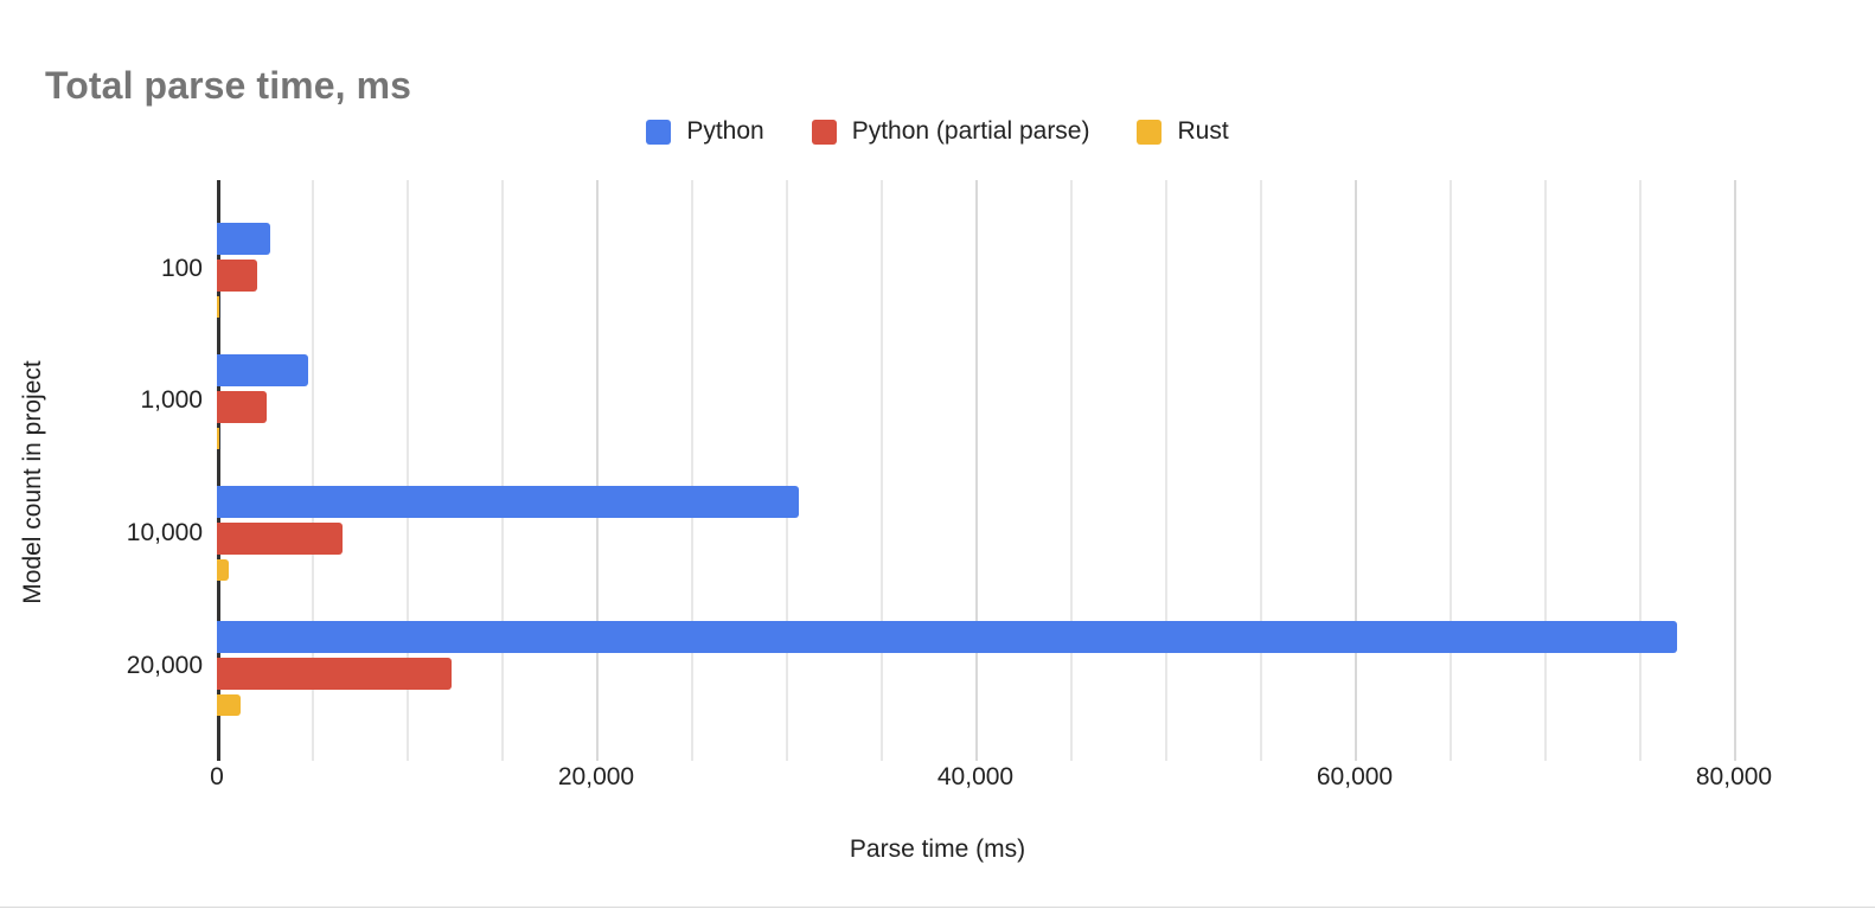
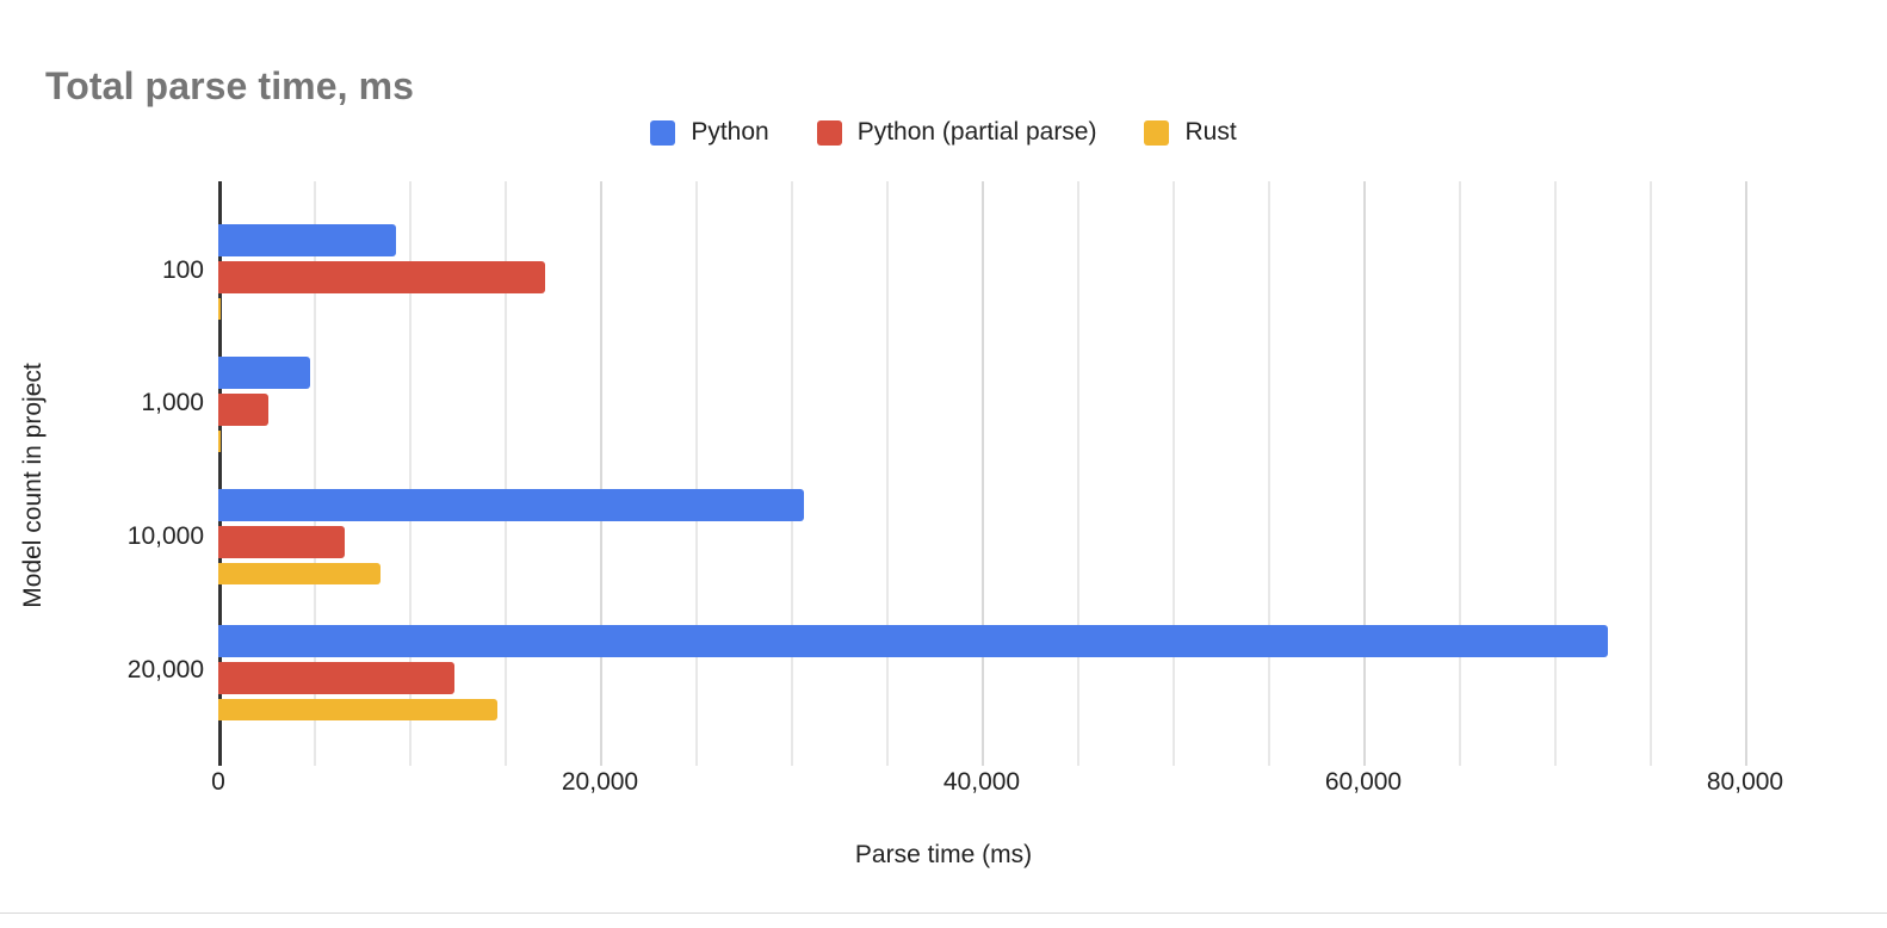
Python/100: 2800 -> 9300
Python (partial parse)/100: 2100 -> 17100
Rust/10,000: 600 -> 8500
Python/20,000: 77000 -> 72800
Rust/20,000: 1200 -> 14600
